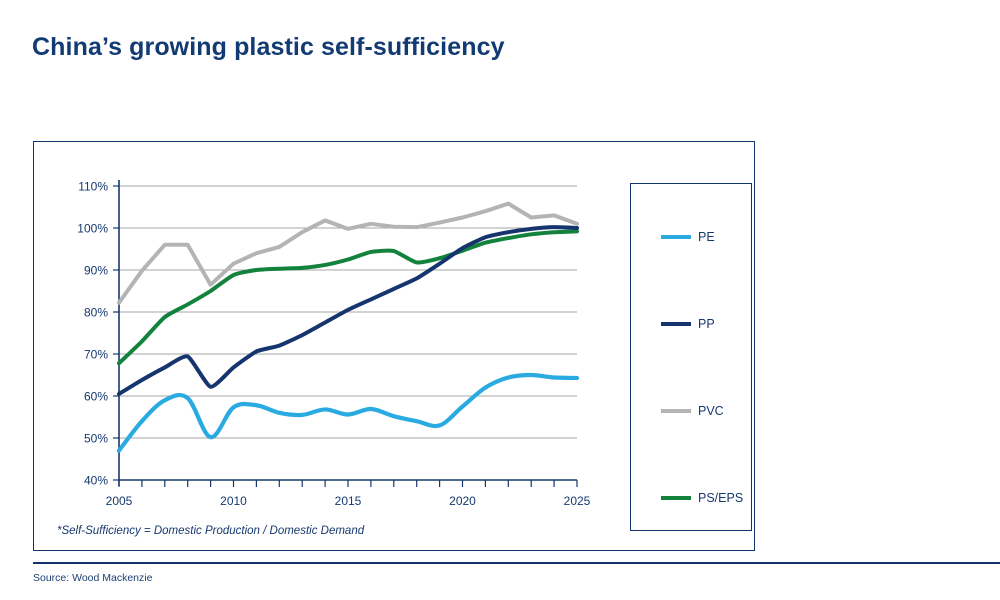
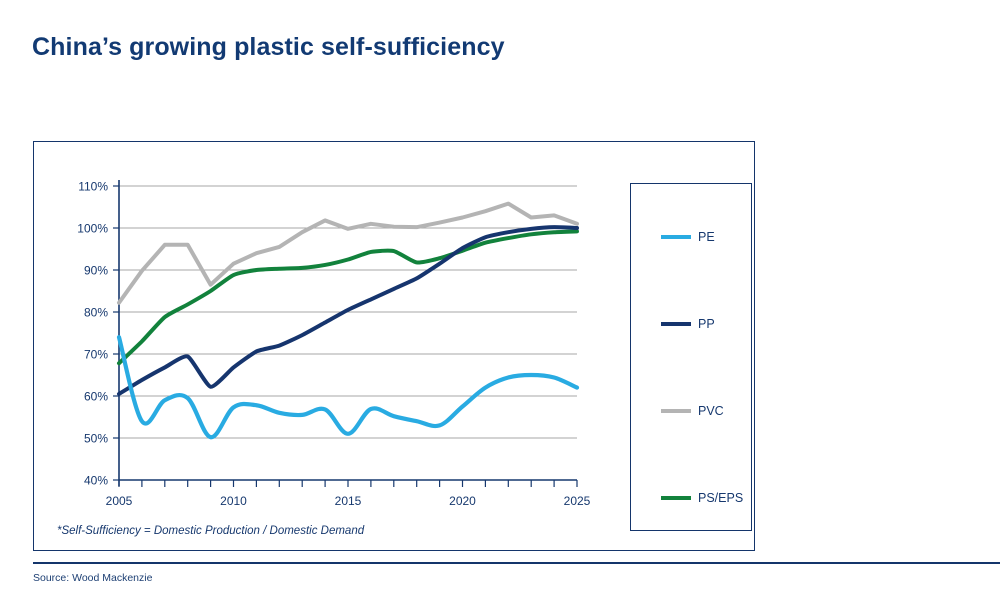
PE/2005: 47% -> 74%
PE/2015: 56% -> 51%
PE/2025: 64% -> 62%
